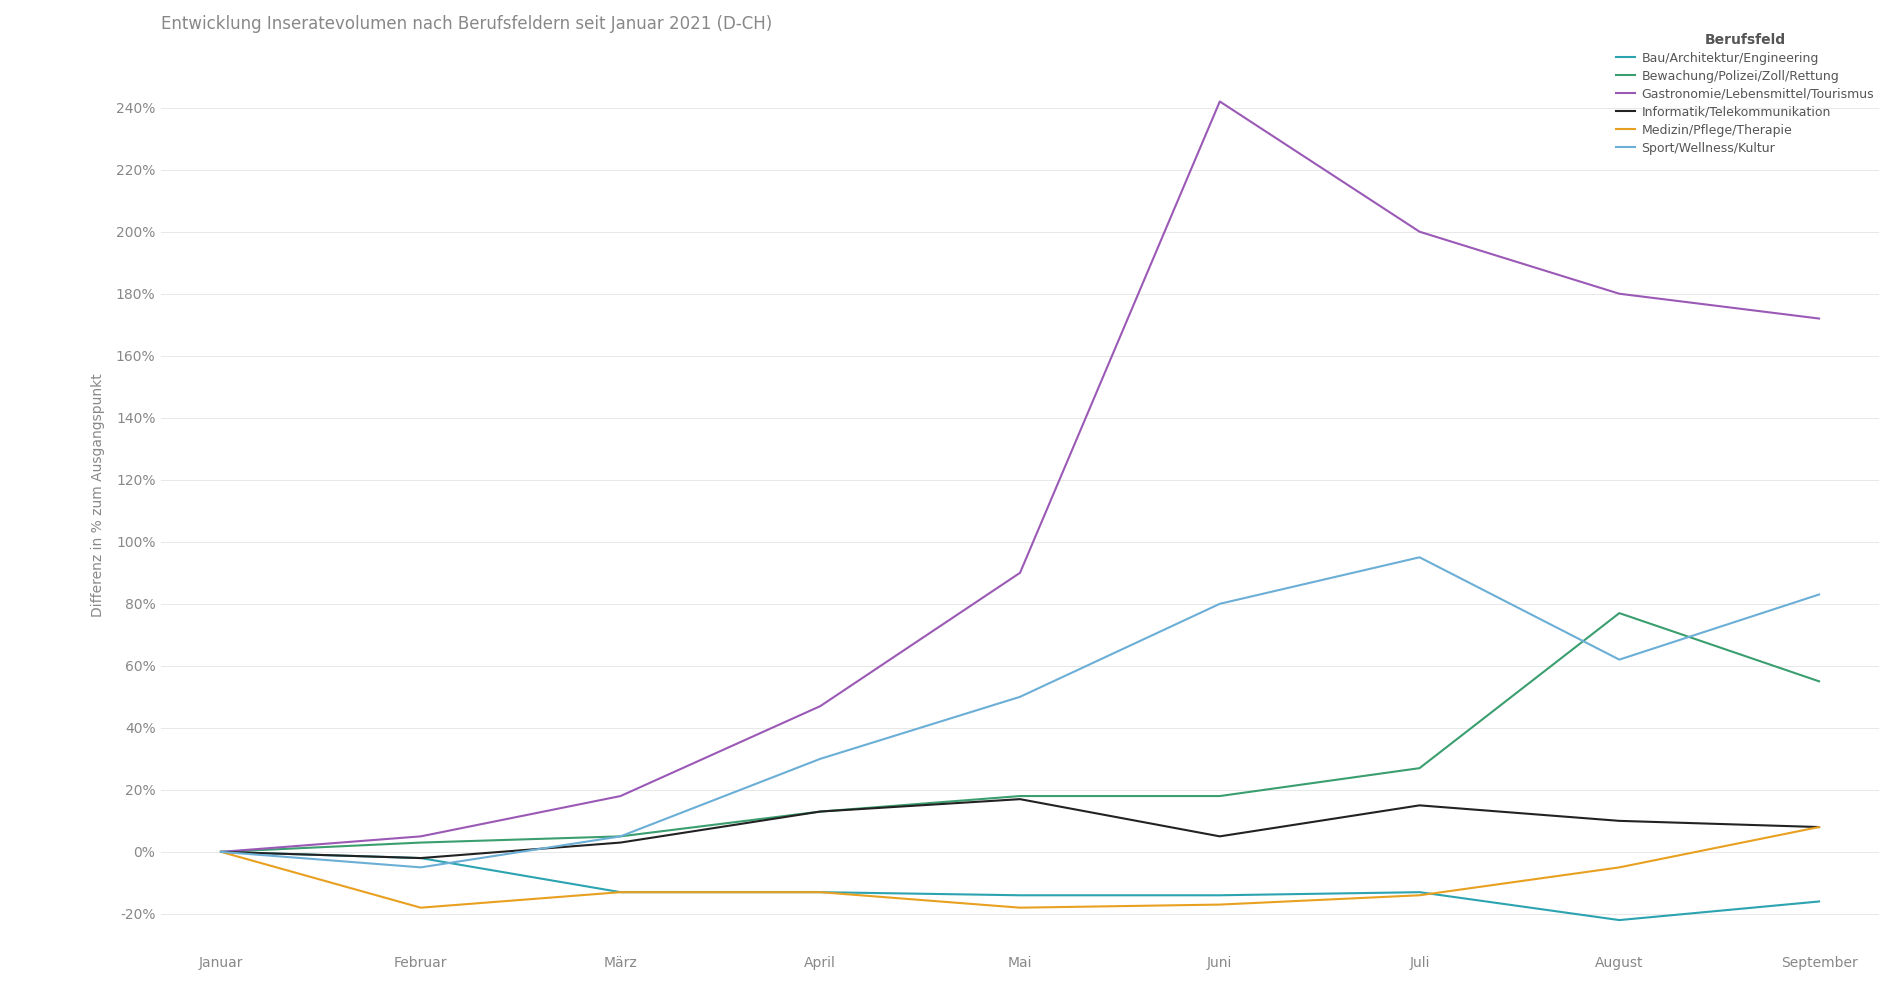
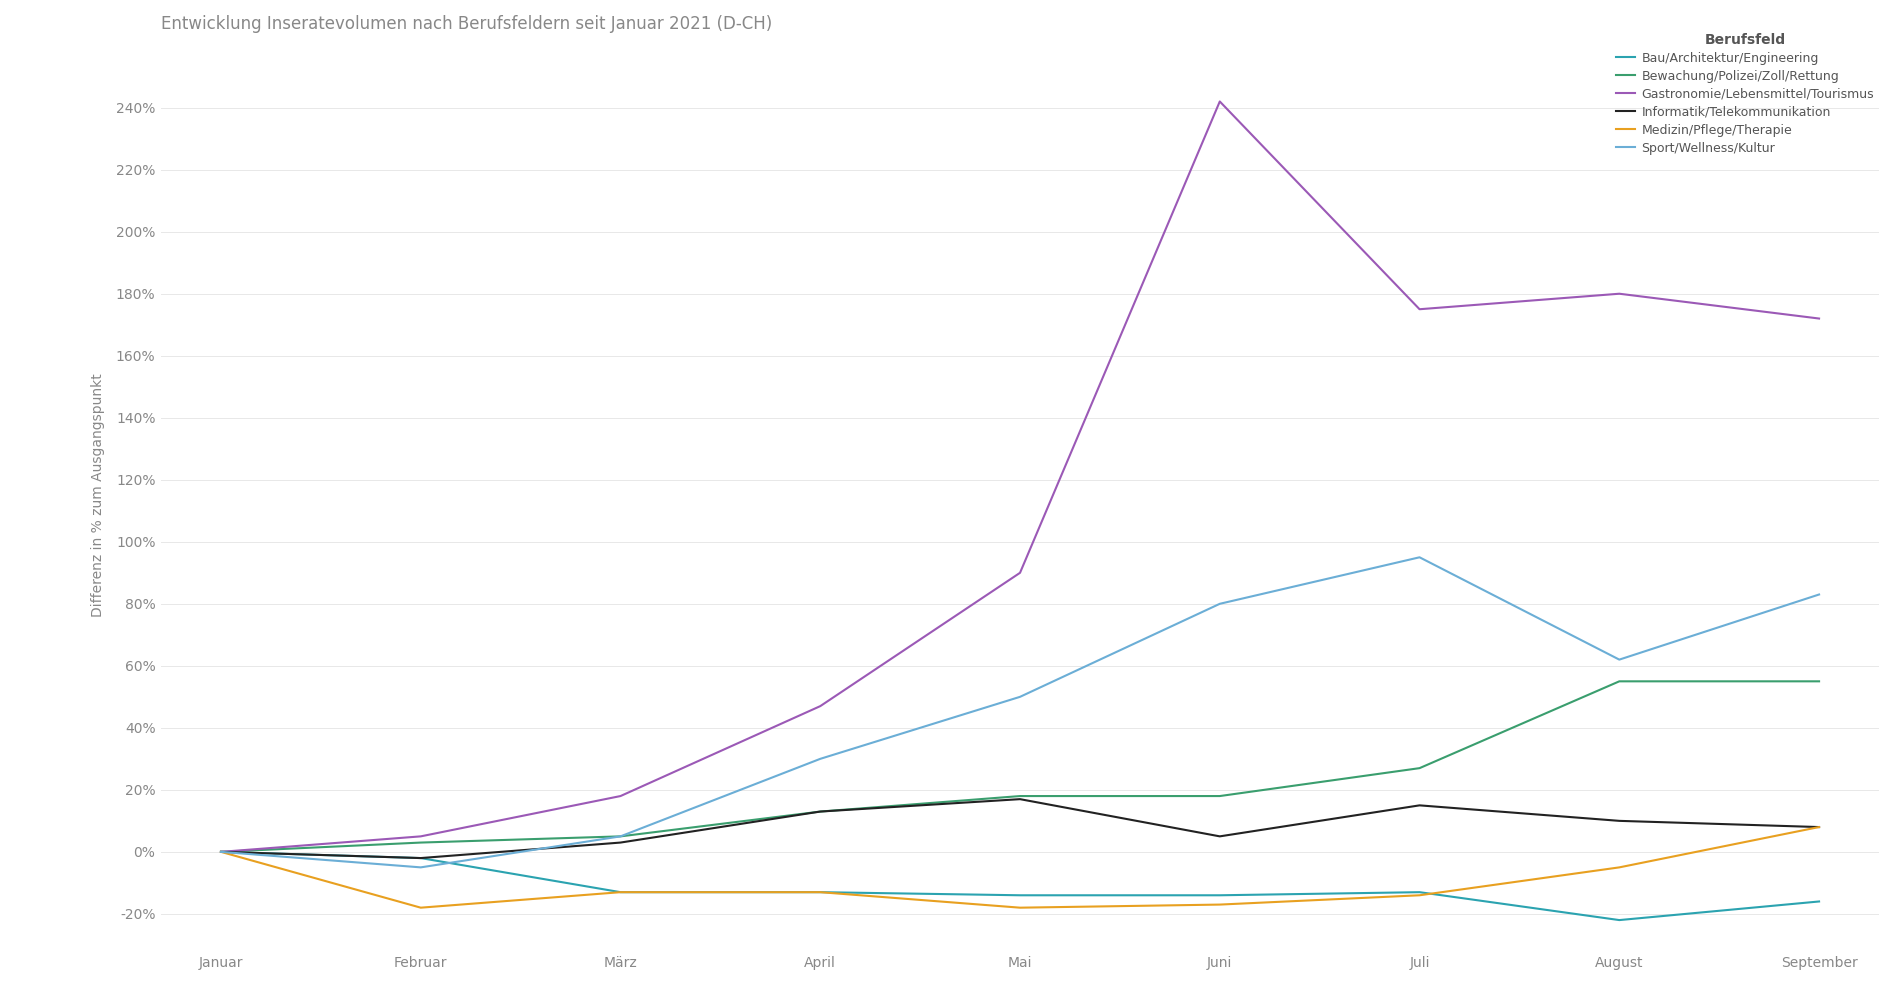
Gastronomie/Lebensmittel/Tourismus/Juli: 200% -> 175%
Bewachung/Polizei/Zoll/Rettung/August: 77% -> 55%
